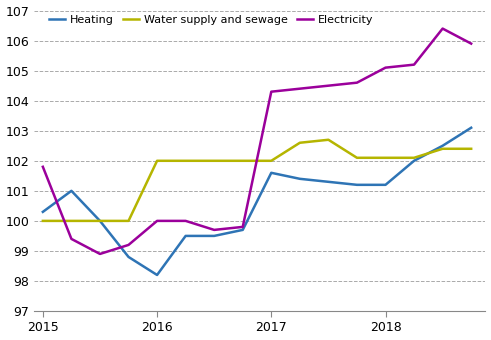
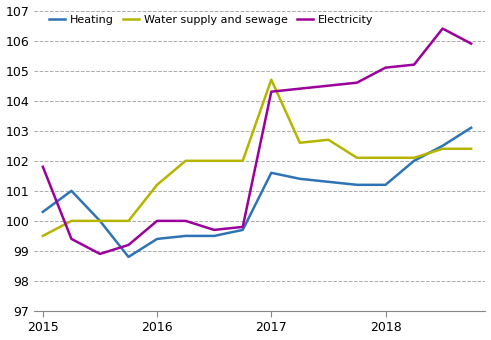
Water supply and sewage/2015: 100.0 -> 99.5
Heating/2016: 98.2 -> 99.4
Water supply and sewage/2016: 102.0 -> 101.2
Water supply and sewage/2017: 102.0 -> 104.7
